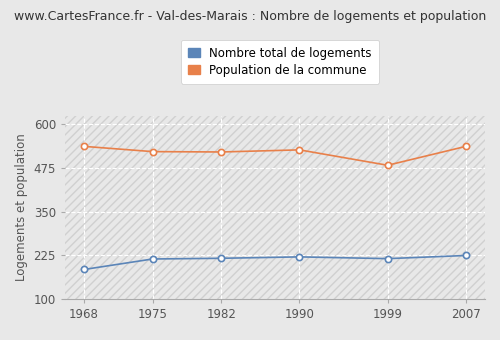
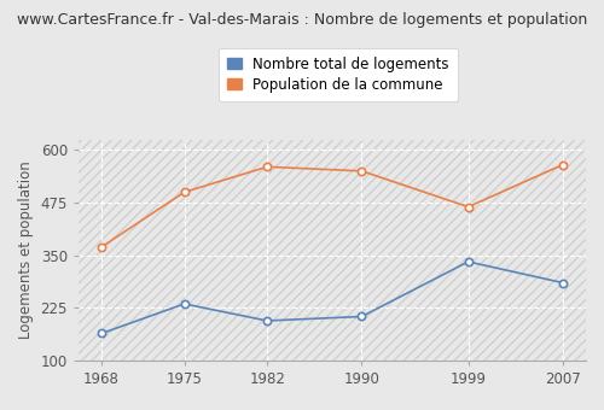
Nombre total de logements/1968: 185 -> 165
Population de la commune/1968: 537 -> 370
Nombre total de logements/1975: 215 -> 235
Population de la commune/1975: 522 -> 500
Nombre total de logements/1982: 217 -> 195
Population de la commune/1982: 521 -> 560
Nombre total de logements/1990: 221 -> 205
Population de la commune/1990: 527 -> 550
Nombre total de logements/1999: 216 -> 335
Population de la commune/1999: 483 -> 465
Nombre total de logements/2007: 225 -> 285
Population de la commune/2007: 537 -> 565
